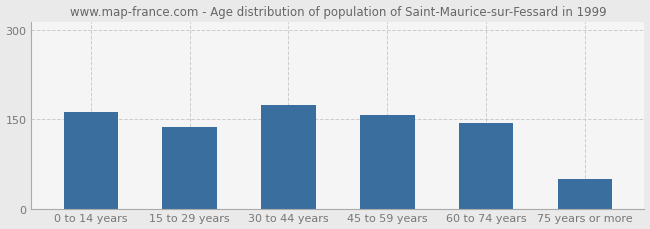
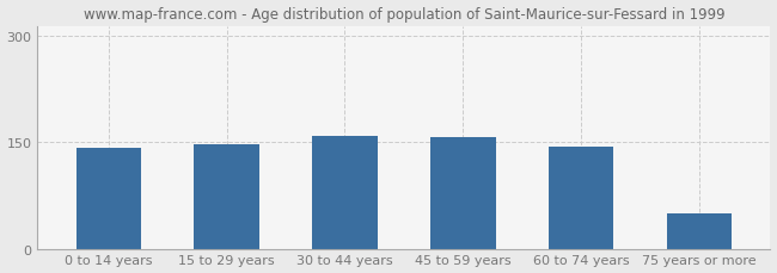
0 to 14 years: 163 -> 142
15 to 29 years: 137 -> 148
30 to 44 years: 175 -> 160
